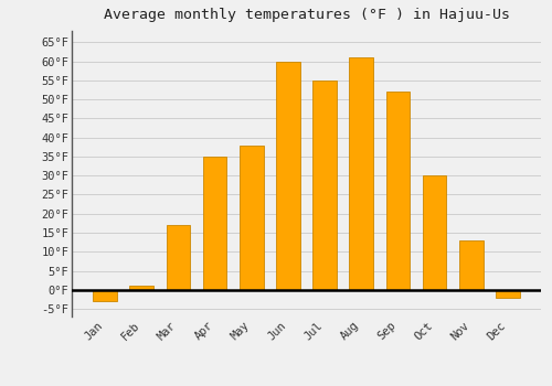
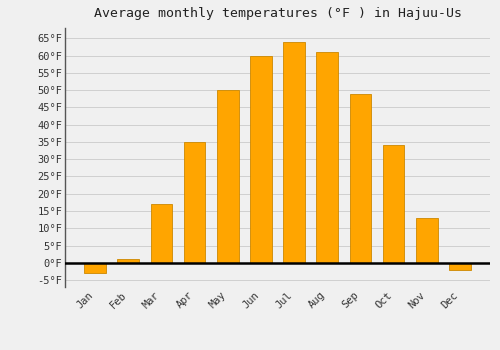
May: 38°F -> 50°F
Jul: 55°F -> 64°F
Sep: 52°F -> 49°F
Oct: 30°F -> 34°F
